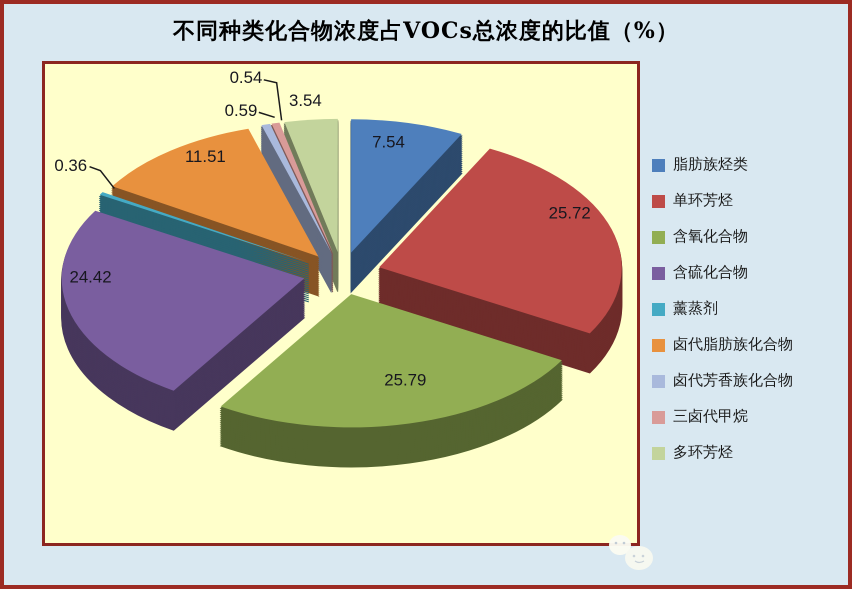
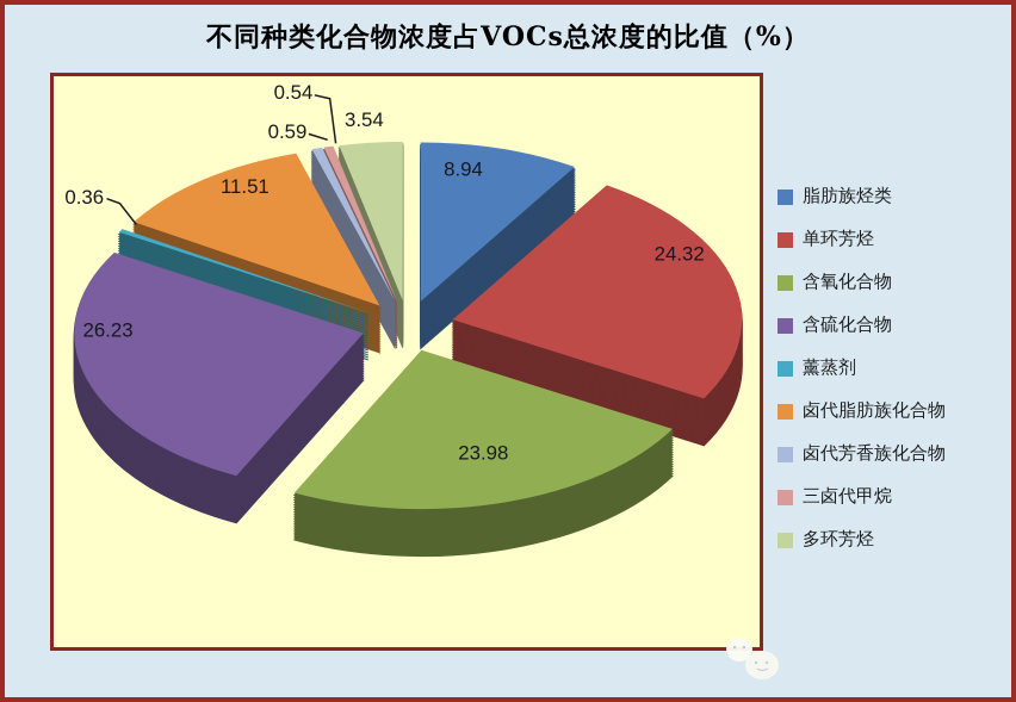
脂肪族烃类: 7.54 -> 8.94
单环芳烃: 25.72 -> 24.32
含氧化合物: 25.79 -> 23.98
含硫化合物: 24.42 -> 26.23
